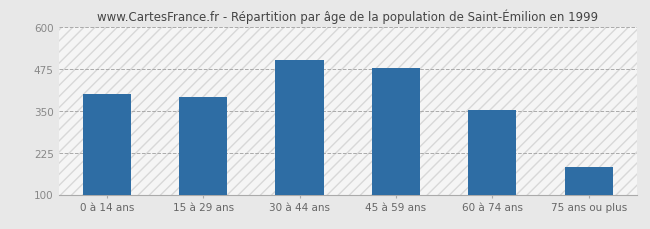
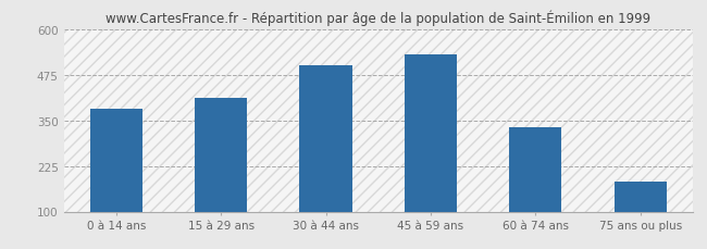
0 à 14 ans: 400 -> 380
15 à 29 ans: 390 -> 410
45 à 59 ans: 478 -> 530
60 à 74 ans: 352 -> 330
